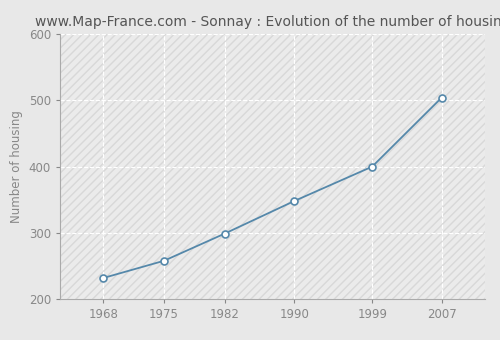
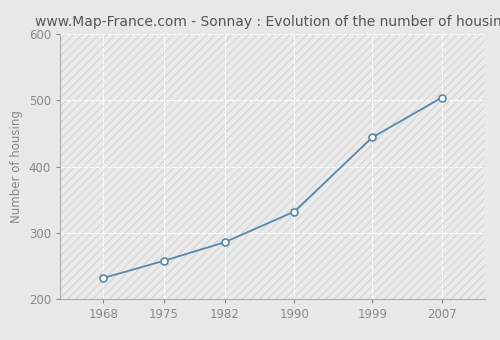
1982: 299 -> 286
1990: 348 -> 332
1999: 400 -> 444
